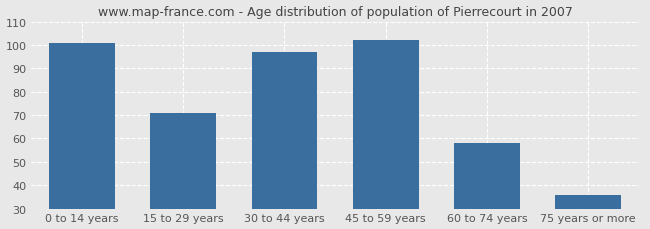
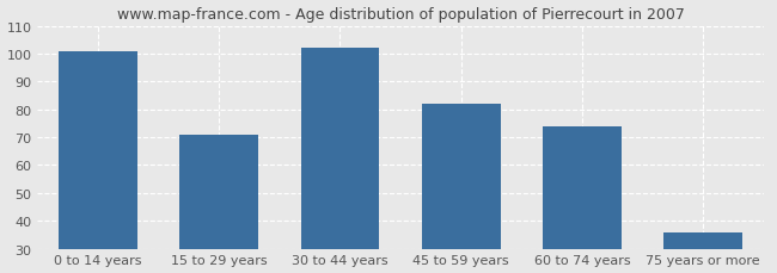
30 to 44 years: 97 -> 102
45 to 59 years: 102 -> 82
60 to 74 years: 58 -> 74
